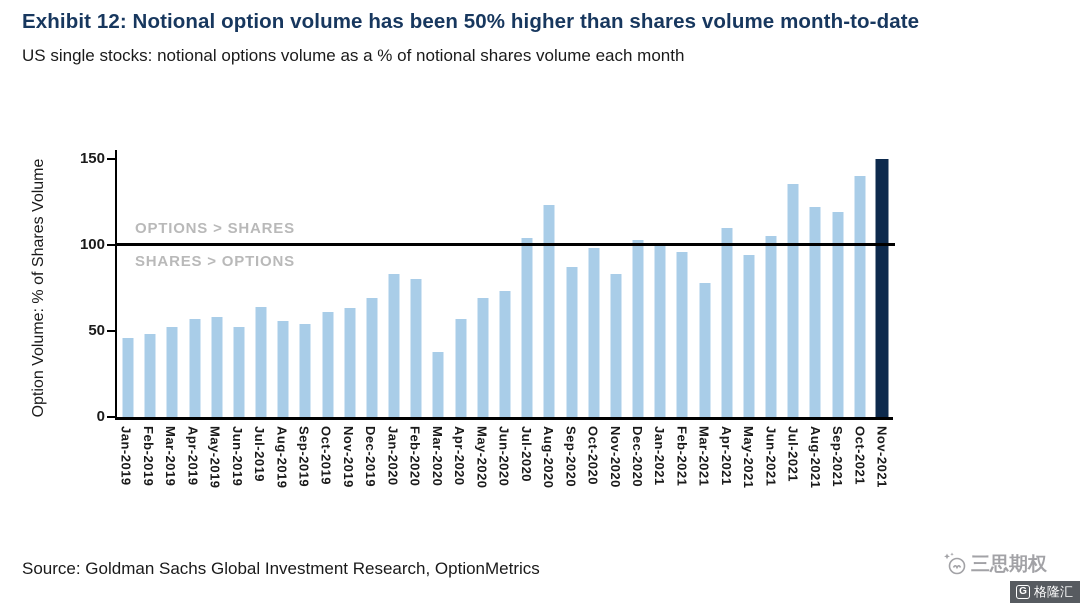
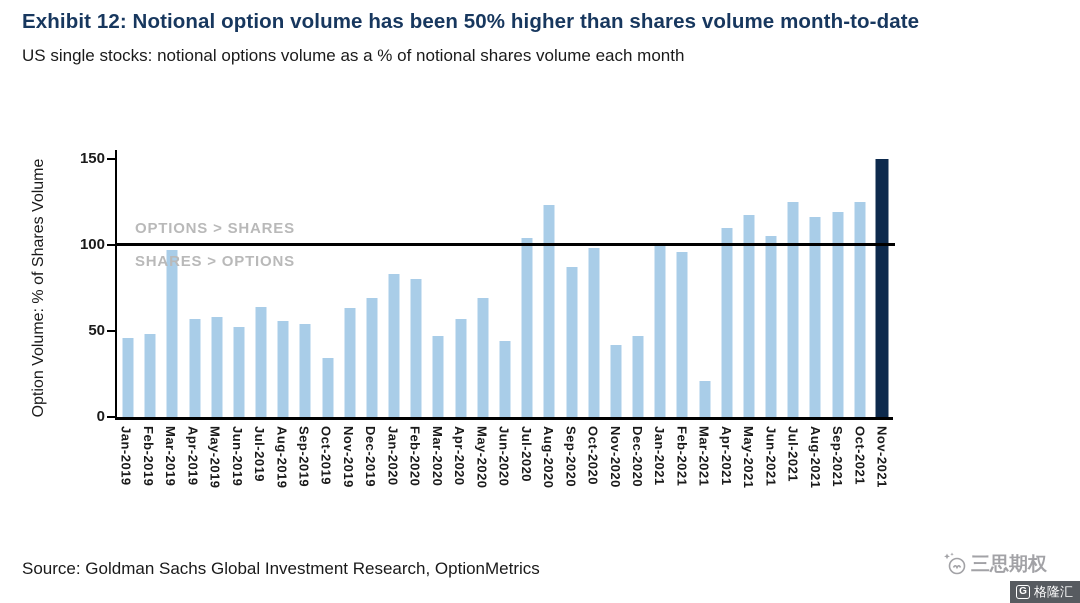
Mar-2019: 52 -> 97
Oct-2019: 61 -> 34
Mar-2020: 38 -> 47
Jun-2020: 73 -> 44
Nov-2020: 83 -> 42
Dec-2020: 103 -> 47
Mar-2021: 78 -> 21
May-2021: 94 -> 117
Jul-2021: 135 -> 125
Aug-2021: 122 -> 116
Oct-2021: 140 -> 125
